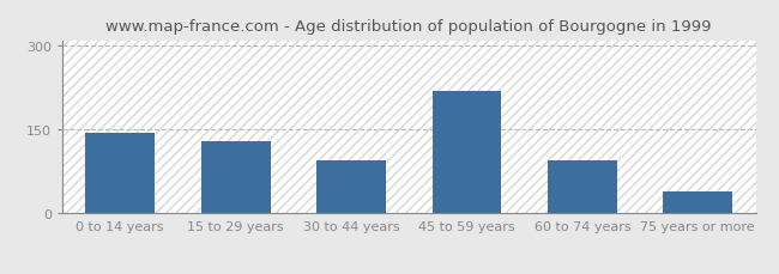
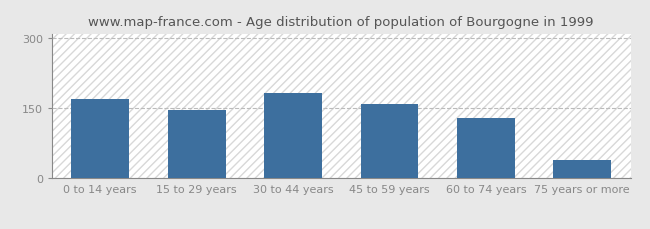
0 to 14 years: 145 -> 170
15 to 29 years: 130 -> 146
30 to 44 years: 95 -> 183
45 to 59 years: 220 -> 159
60 to 74 years: 95 -> 130
